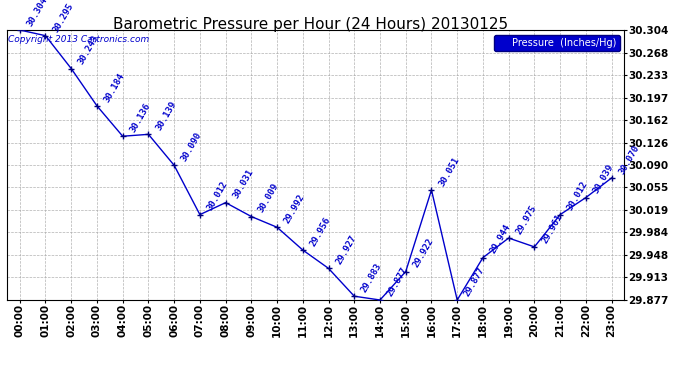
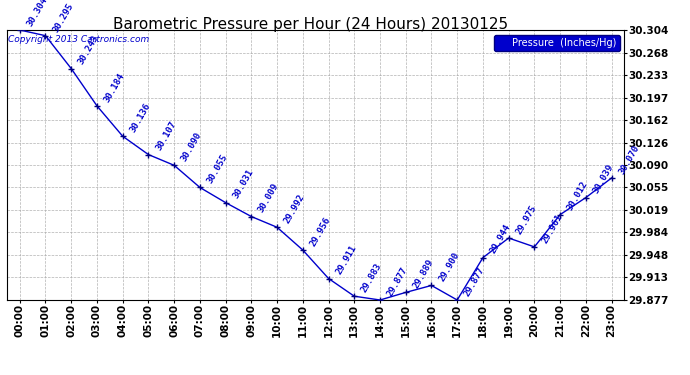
05:00: 30.139 -> 30.107
07:00: 30.012 -> 30.055
12:00: 29.927 -> 29.911
15:00: 29.922 -> 29.889
16:00: 30.051 -> 29.900
